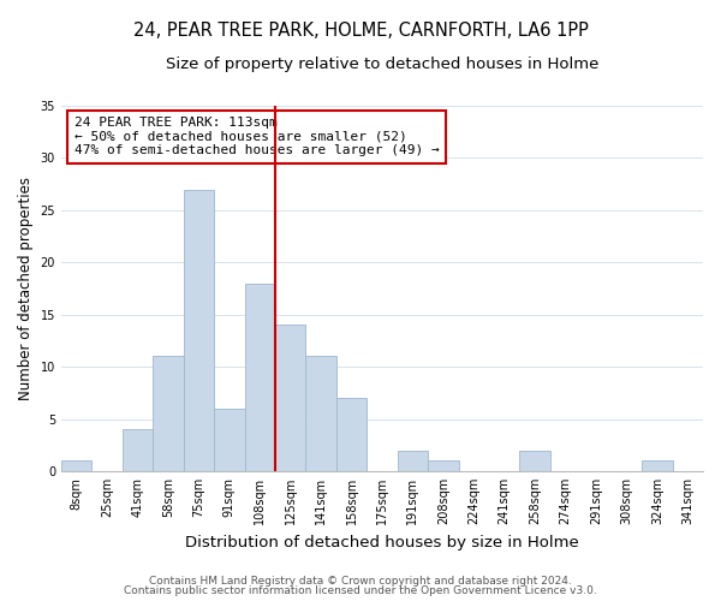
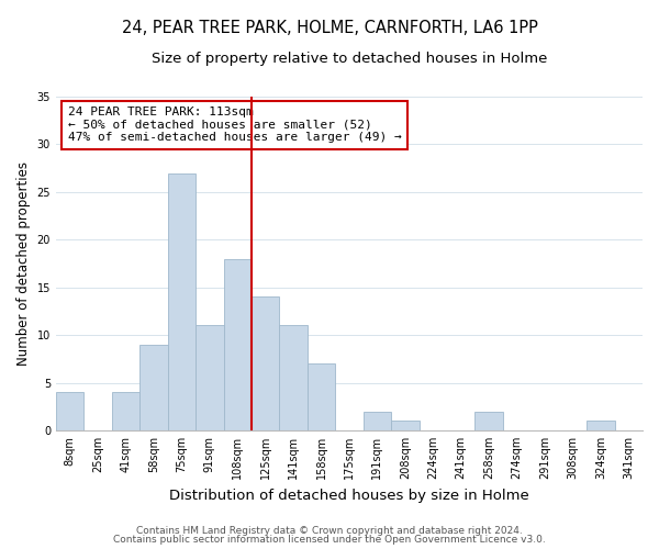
8sqm: 1 -> 4
58sqm: 11 -> 9
91sqm: 6 -> 11
